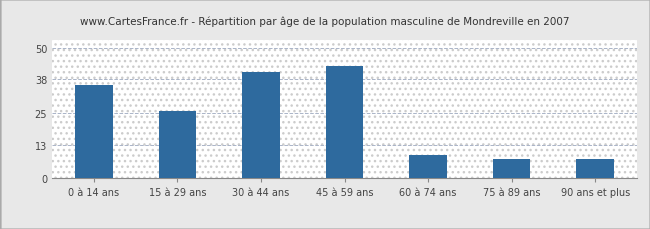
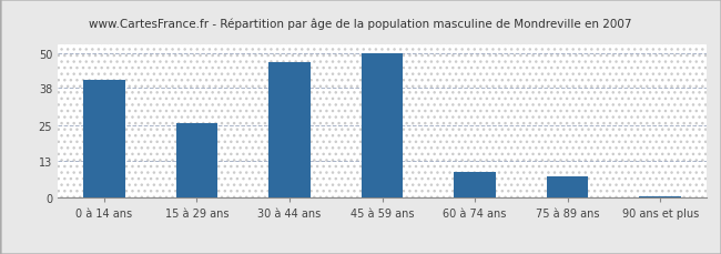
0 à 14 ans: 36.0 -> 41.0
30 à 44 ans: 41.0 -> 47.0
45 à 59 ans: 43.0 -> 50.0
90 ans et plus: 7.5 -> 0.5
